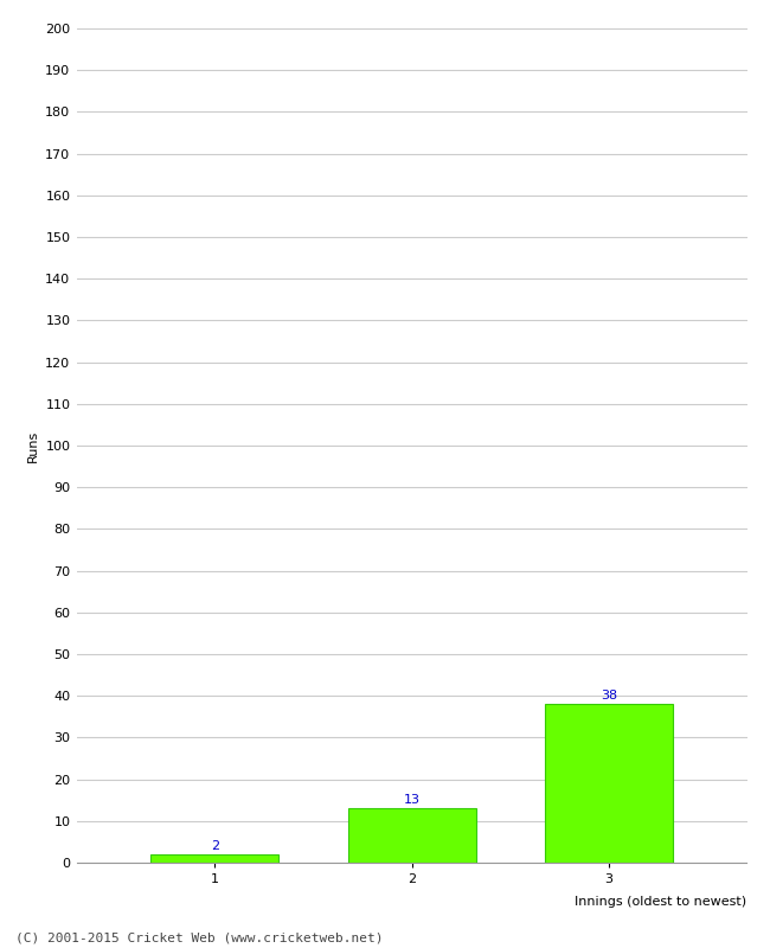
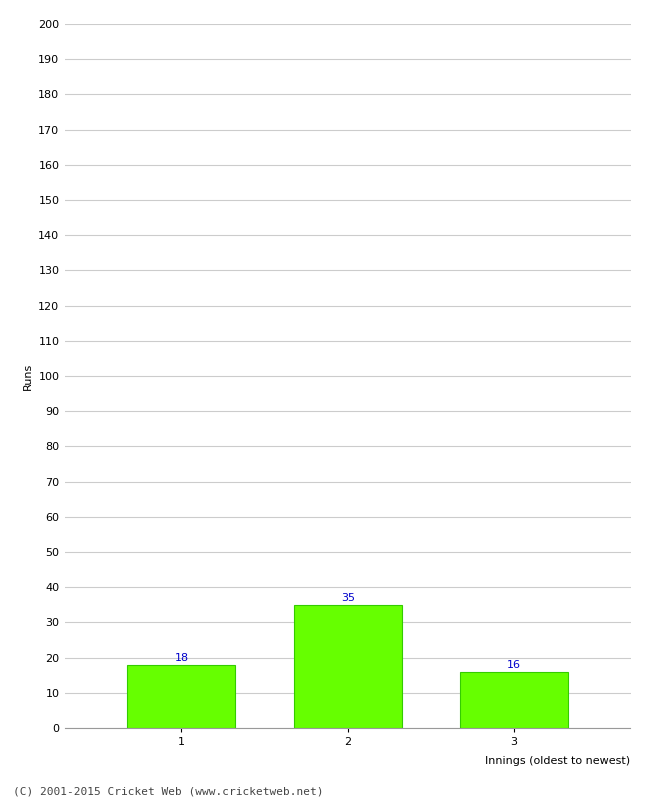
1: 2 -> 18
2: 13 -> 35
3: 38 -> 16
